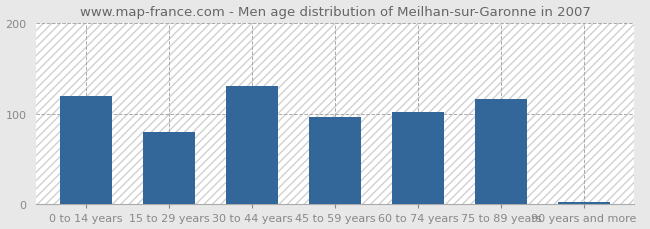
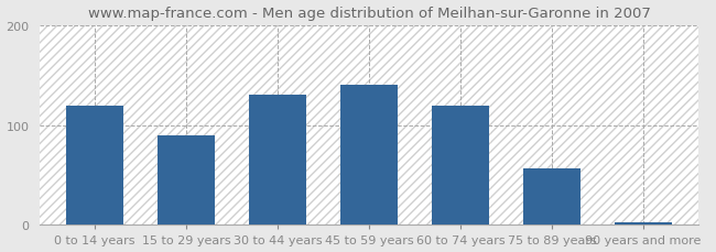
15 to 29 years: 80 -> 90
45 to 59 years: 96 -> 140
60 to 74 years: 102 -> 120
75 to 89 years: 116 -> 57
